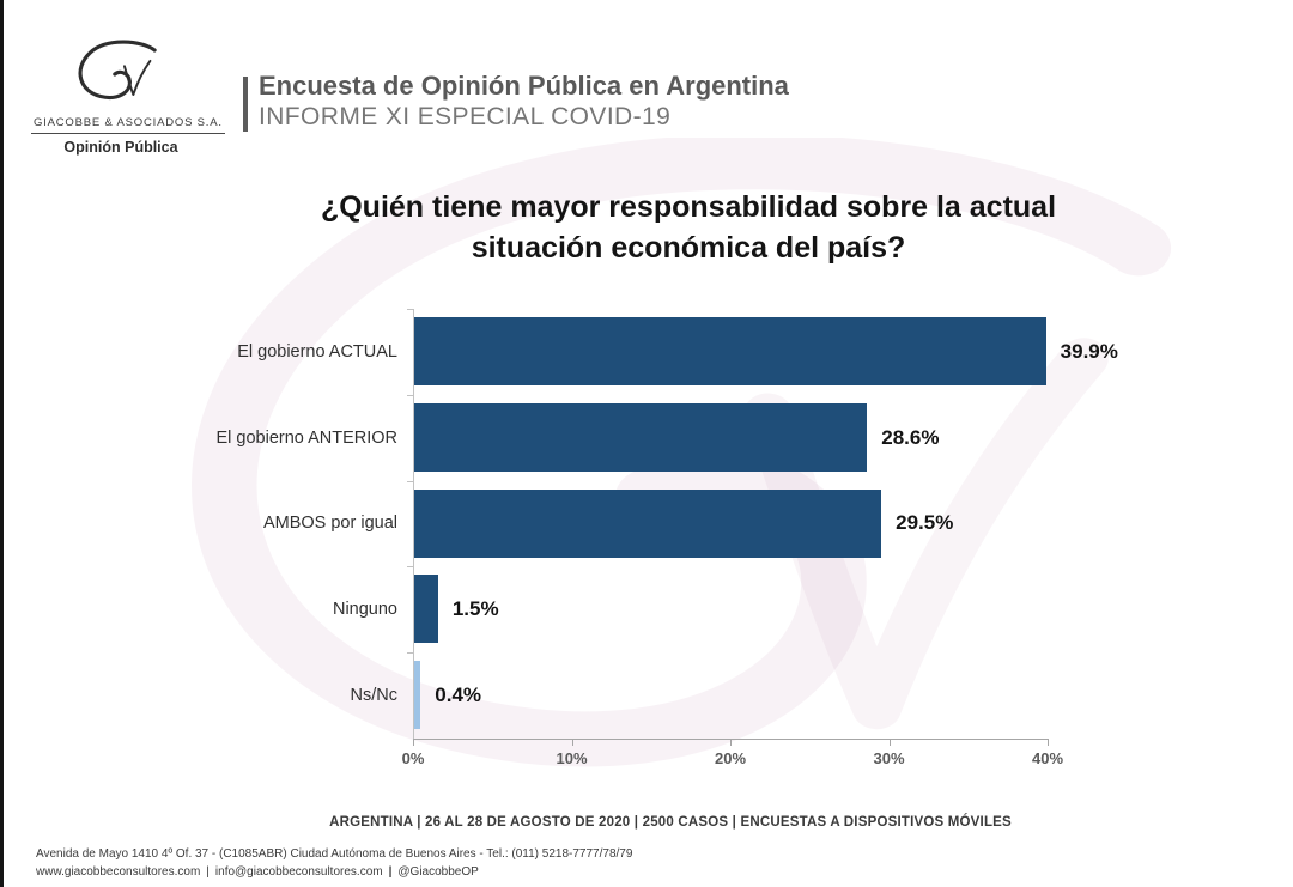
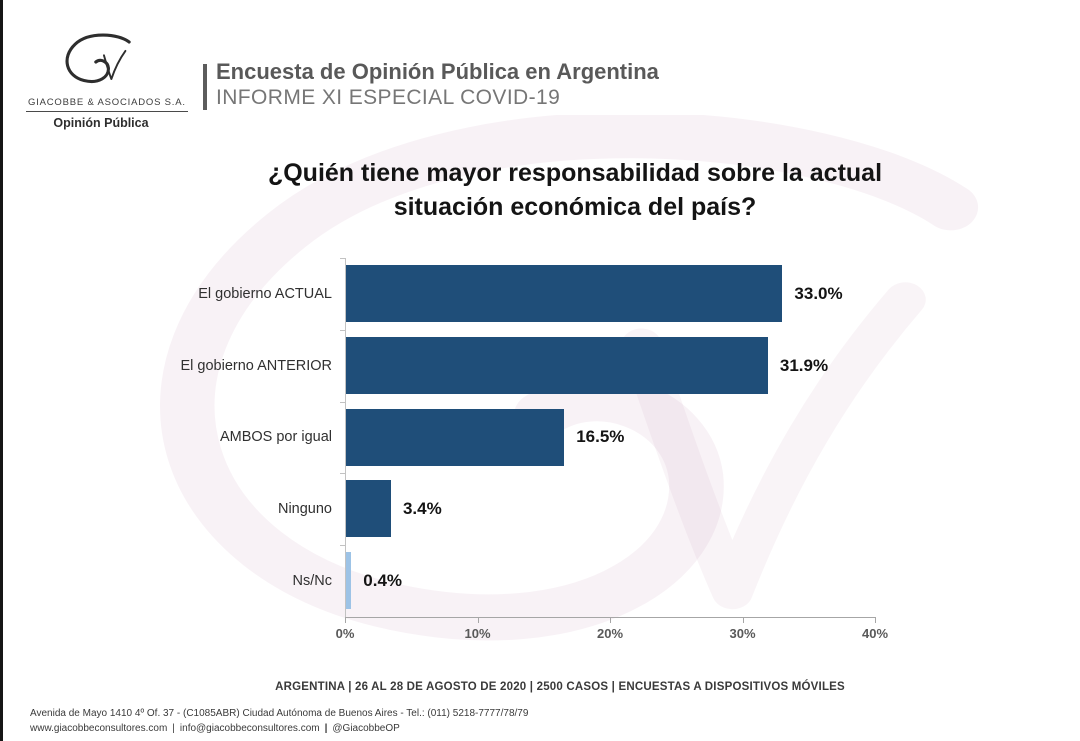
El gobierno ACTUAL: 39.9% -> 33.0%
El gobierno ANTERIOR: 28.6% -> 31.9%
AMBOS por igual: 29.5% -> 16.5%
Ninguno: 1.5% -> 3.4%
